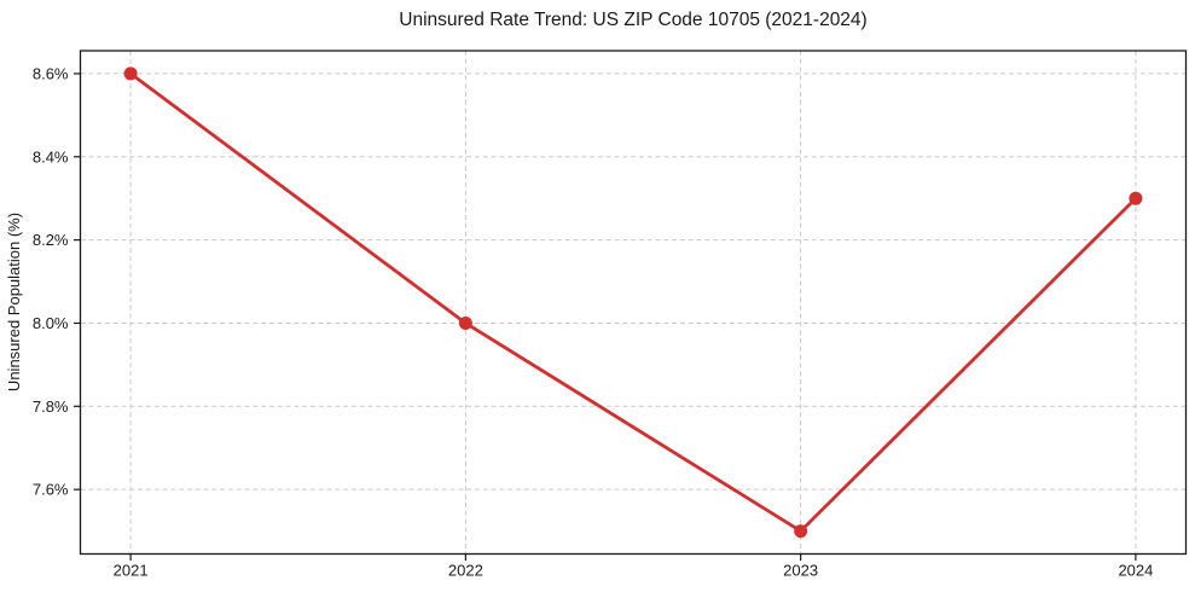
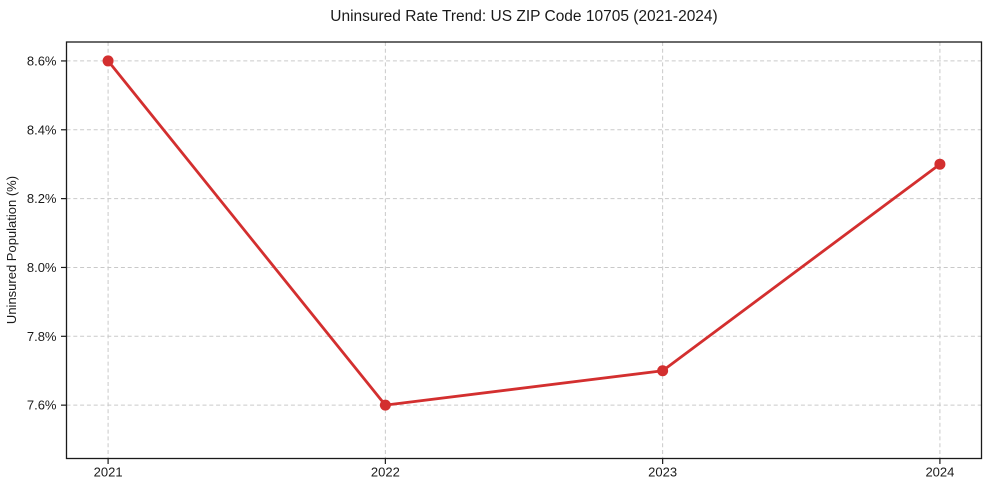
2022: 8.0% -> 7.6%
2023: 7.5% -> 7.7%
